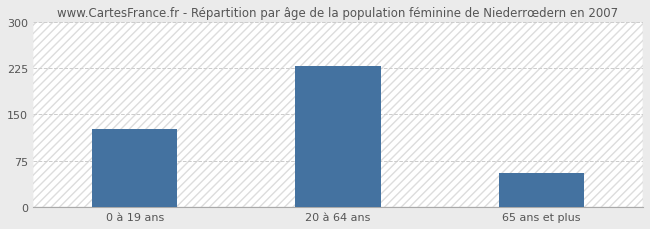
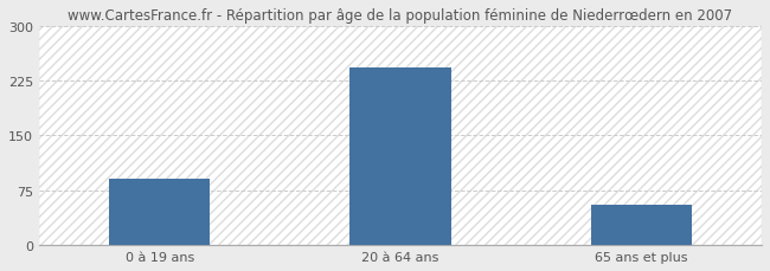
0 à 19 ans: 126 -> 90
20 à 64 ans: 228 -> 242
